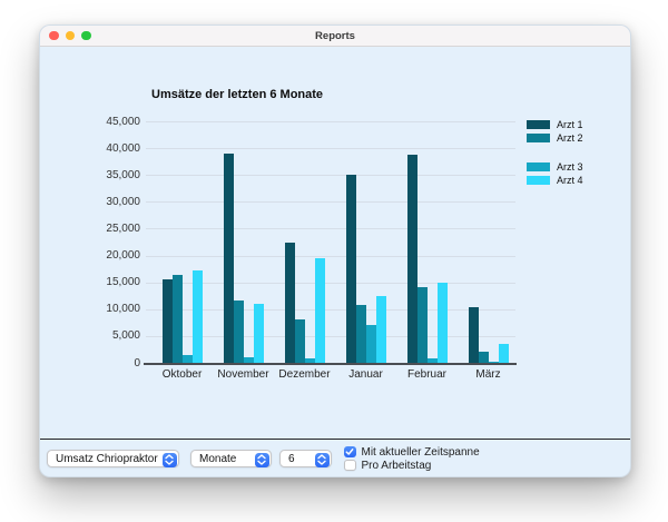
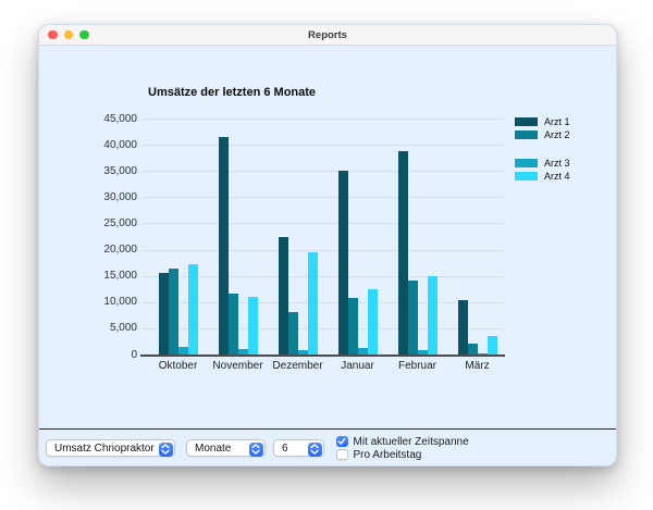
Arzt 1/November: 39000 -> 42000
Arzt 3/Januar: 7000 -> 1000
